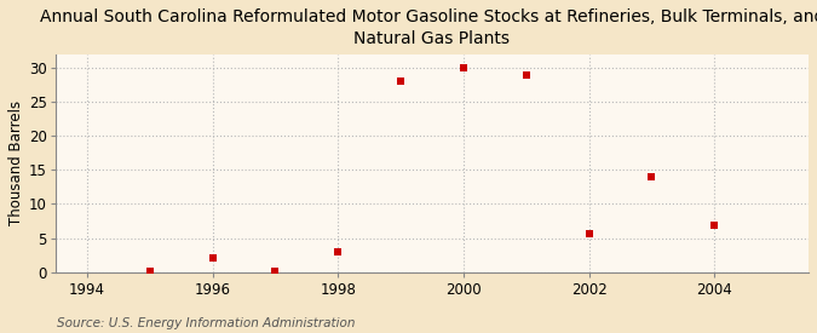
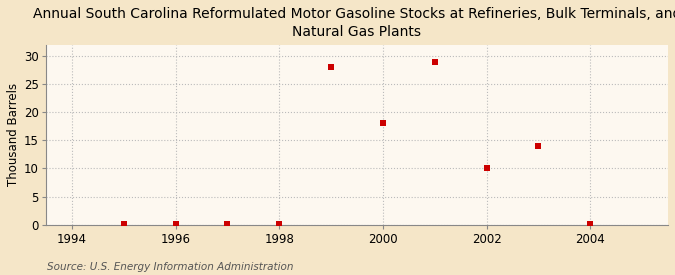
1996: 2.0 -> 0.1
1998: 3.0 -> 0.1
2000: 30.0 -> 18.0
2002: 5.6 -> 10.0
2004: 6.8 -> 0.1
